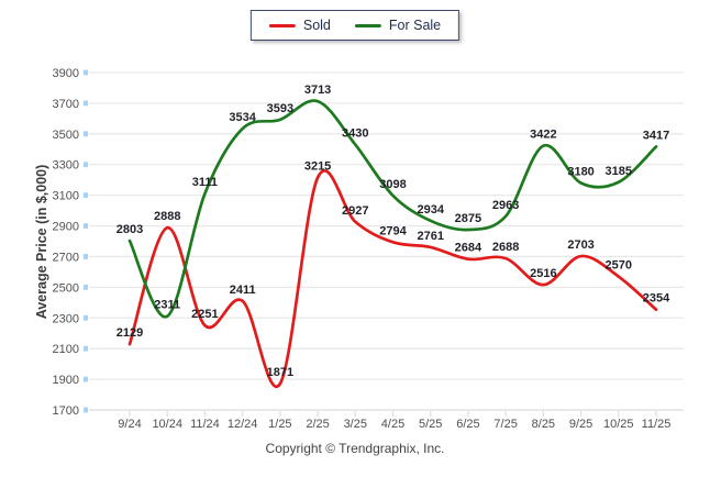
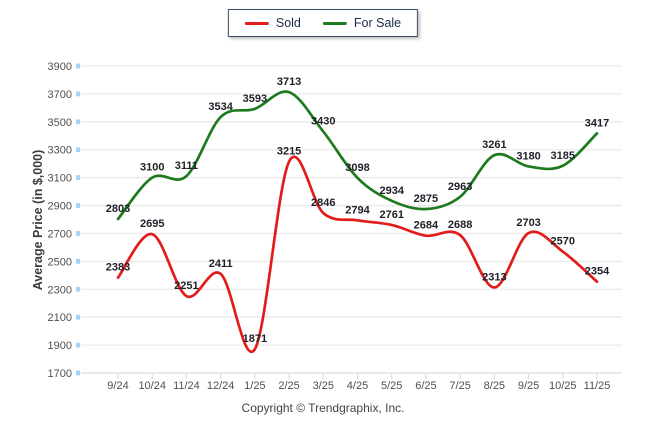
Sold/9/24: 2129 -> 2383
Sold/10/24: 2888 -> 2695
For Sale/10/24: 2311 -> 3100
Sold/3/25: 2927 -> 2846
Sold/8/25: 2516 -> 2313
For Sale/8/25: 3422 -> 3261
